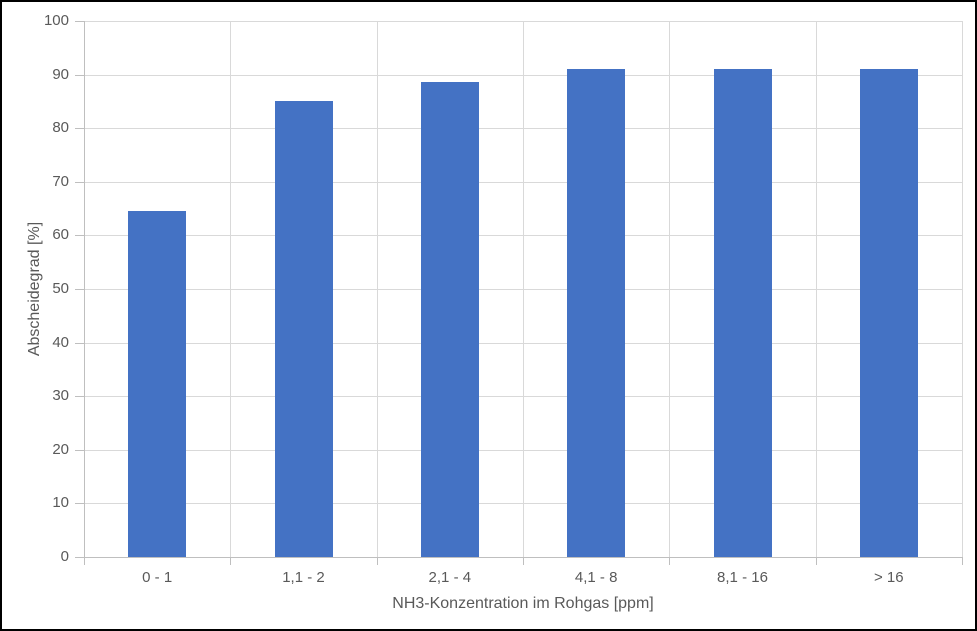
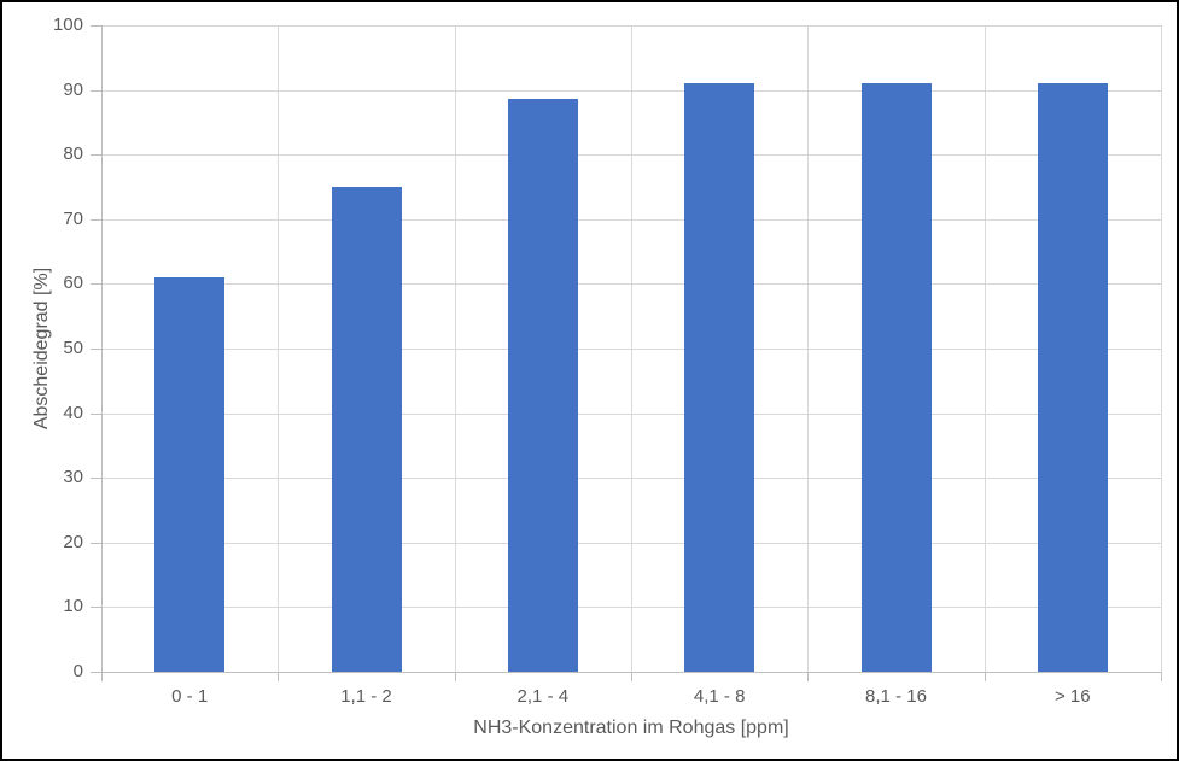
0 - 1: 64 -> 61
1,1 - 2: 85 -> 75
